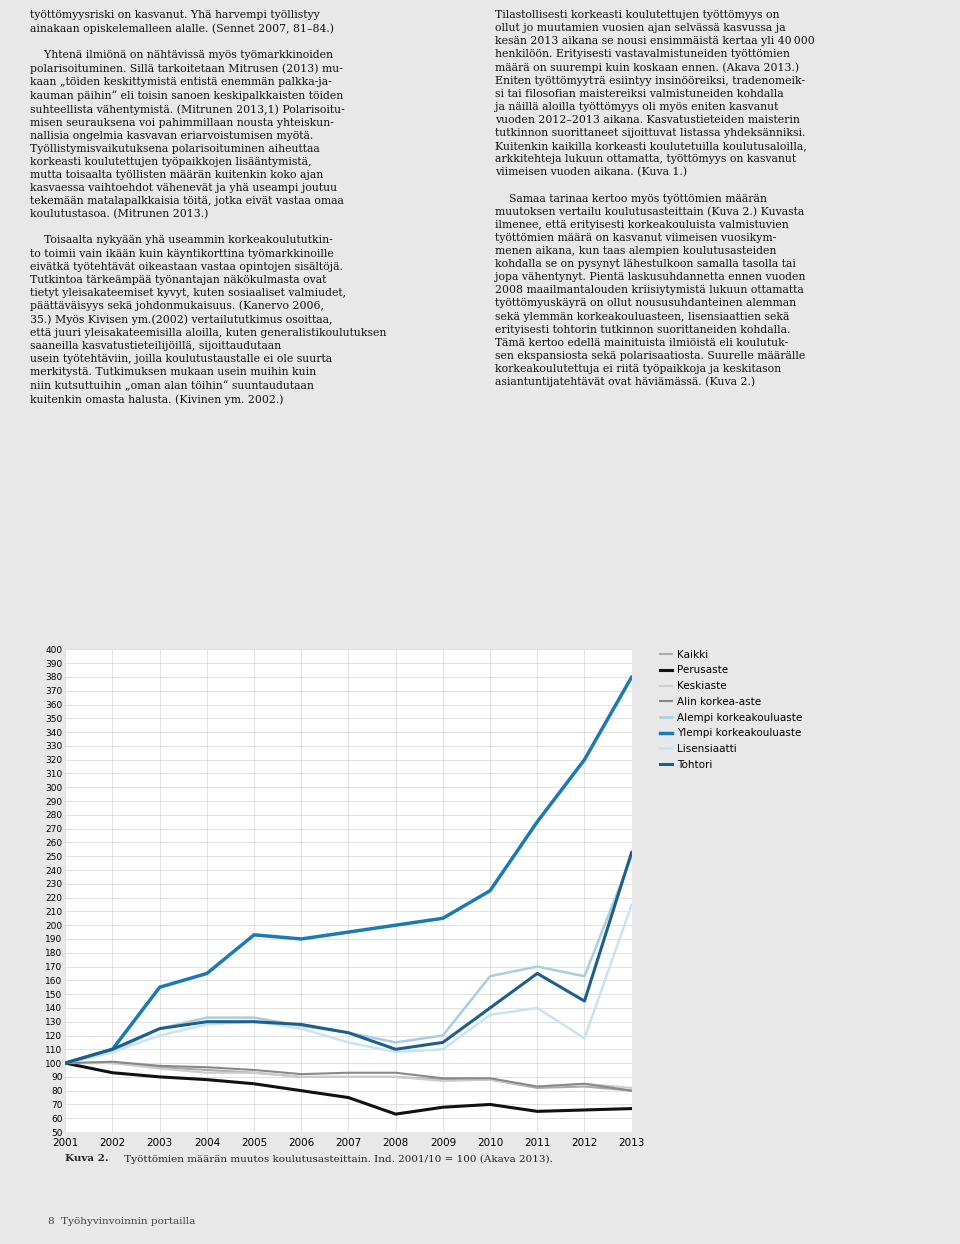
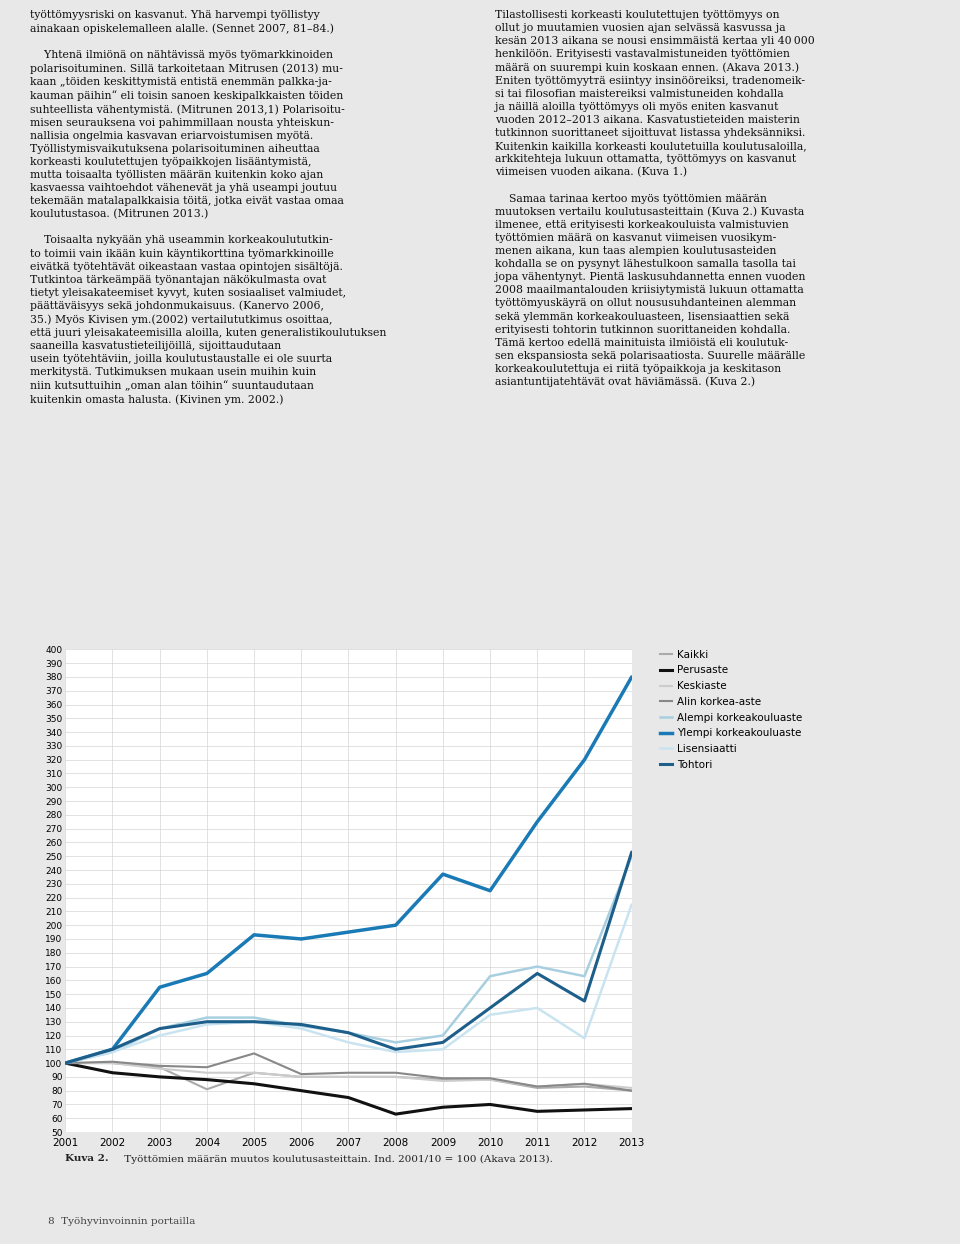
Kaikki/2004: 95 -> 81
Alin korkea-aste/2005: 95 -> 107
Ylempi korkeakouluaste/2009: 205 -> 237
